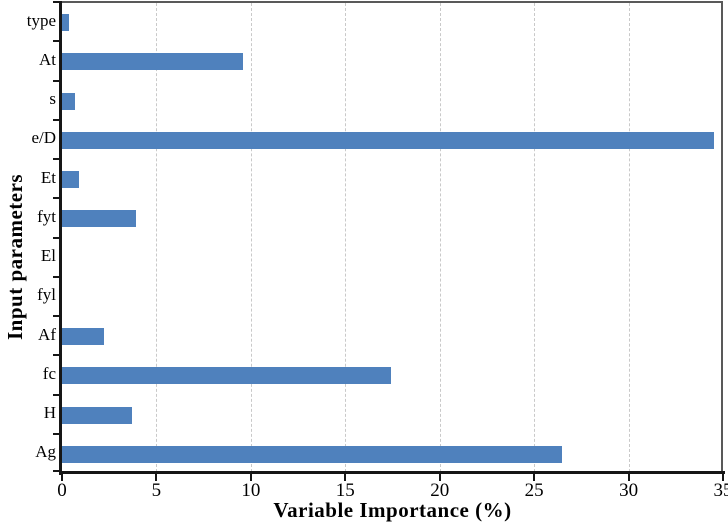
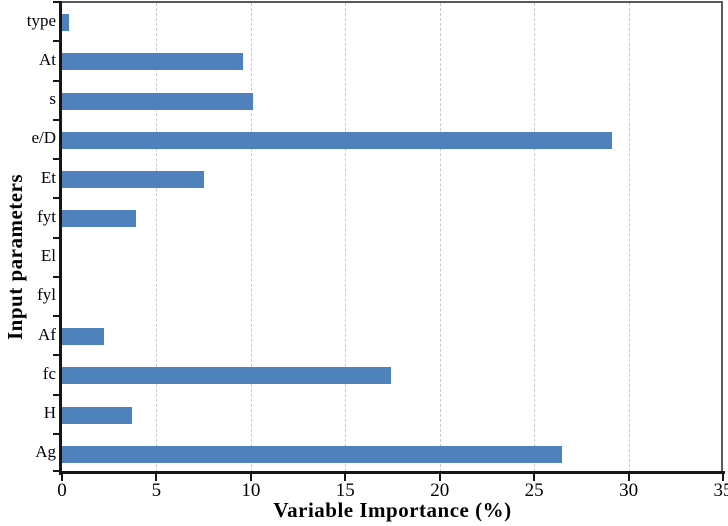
s: 0.7 -> 10.1
e/D: 34.5 -> 29.1
Et: 0.9 -> 7.5
